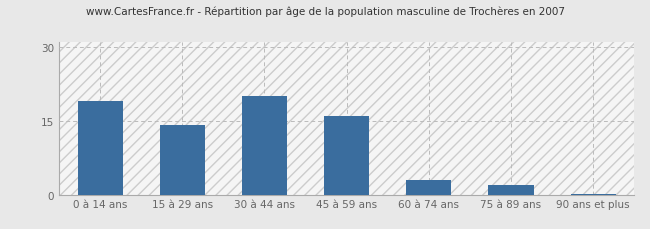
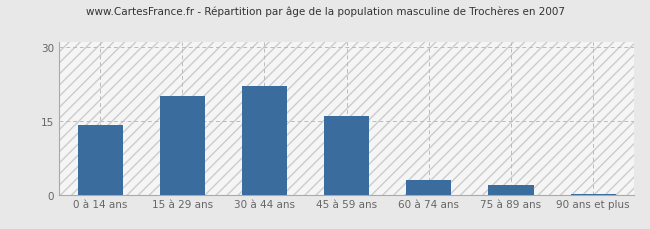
0 à 14 ans: 19.0 -> 14.0
15 à 29 ans: 14.0 -> 20.0
30 à 44 ans: 20.0 -> 22.0
